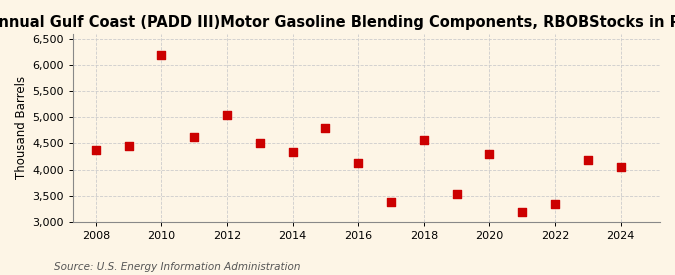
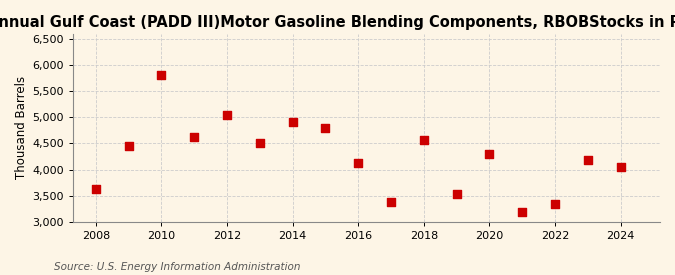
2008: 4,380 -> 3,620
2010: 6,200 -> 5,820
2014: 4,330 -> 4,920
